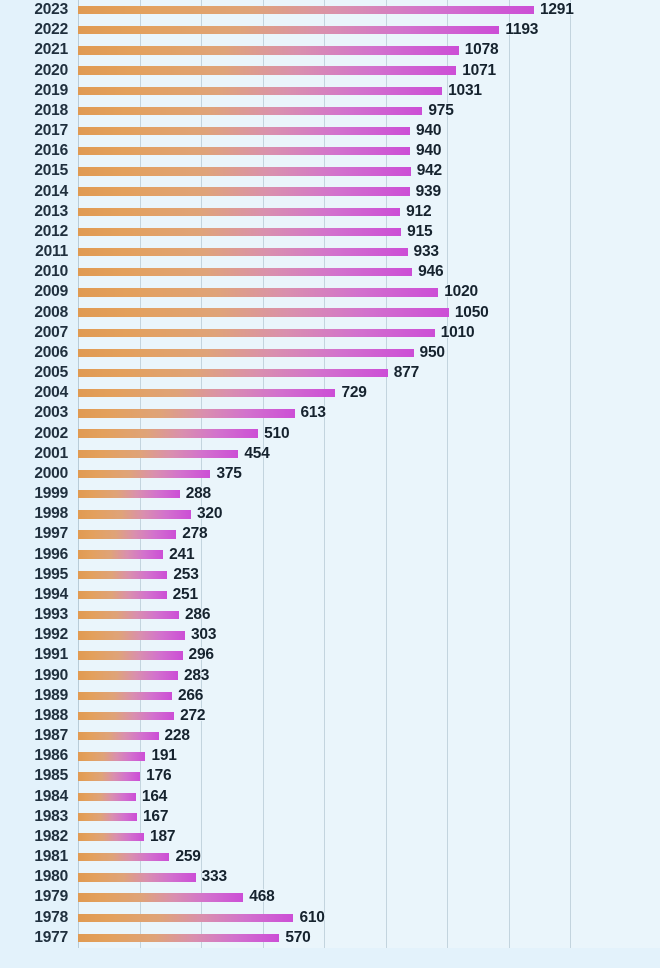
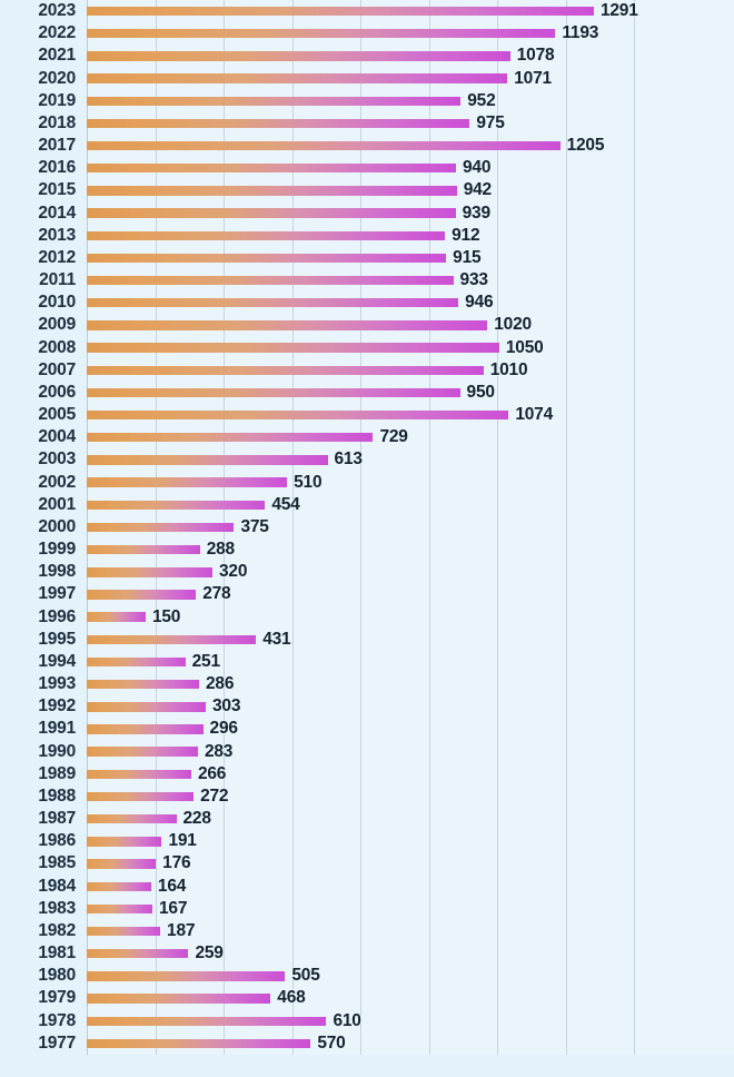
2019: 1031 -> 952
2017: 940 -> 1205
2005: 877 -> 1074
1996: 241 -> 150
1995: 253 -> 431
1980: 333 -> 505
